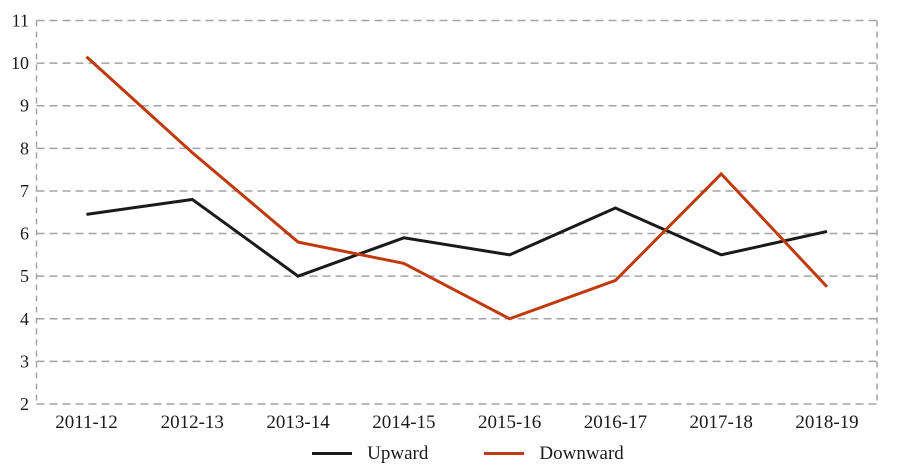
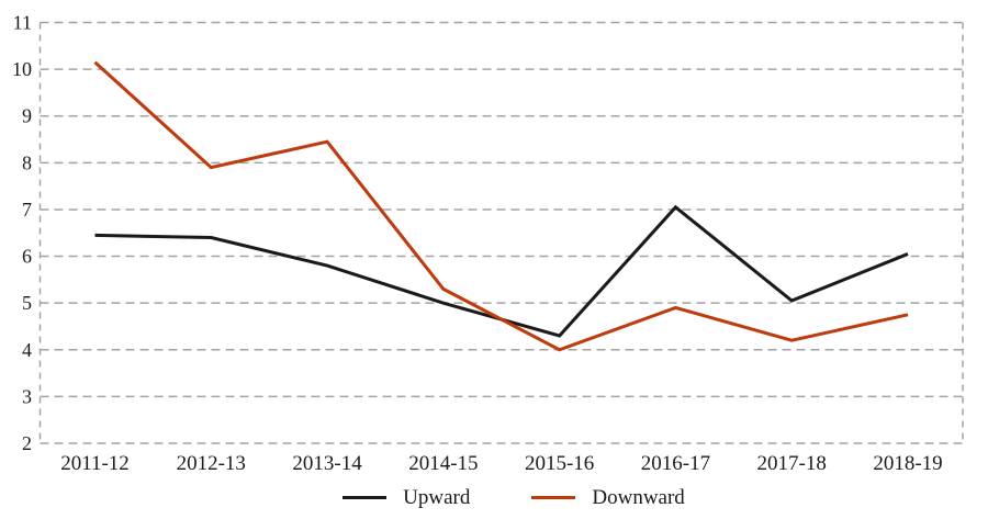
Upward/2012-13: 6.8 -> 6.4
Upward/2013-14: 5.0 -> 5.8
Downward/2013-14: 5.8 -> 8.4
Upward/2014-15: 5.9 -> 5.0
Upward/2015-16: 5.5 -> 4.3
Upward/2016-17: 6.6 -> 7.0
Upward/2017-18: 5.5 -> 5.0
Downward/2017-18: 7.4 -> 4.2
